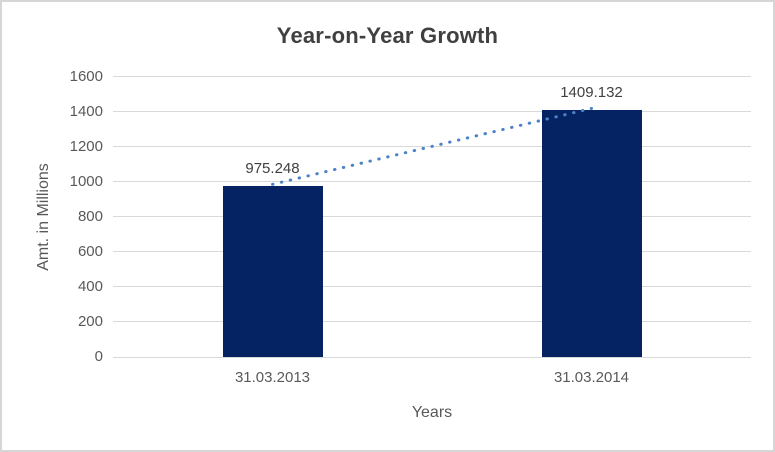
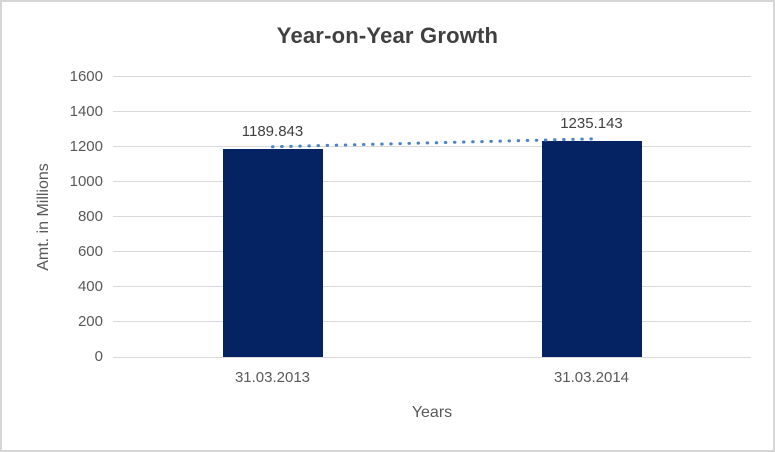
31.03.2013: 975.248 -> 1189.843
31.03.2014: 1409.132 -> 1235.143
